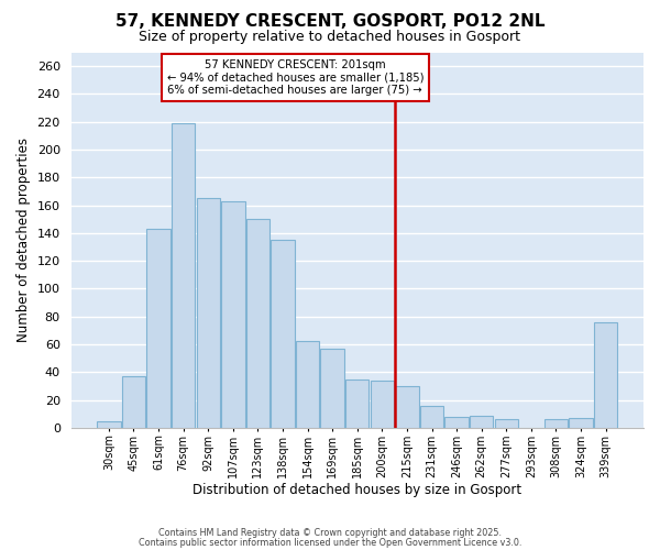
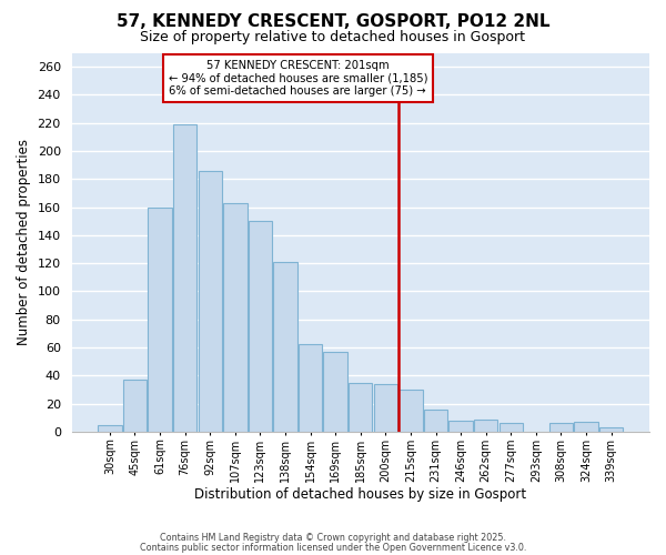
61sqm: 143 -> 160
92sqm: 165 -> 186
138sqm: 135 -> 121
339sqm: 76 -> 3
